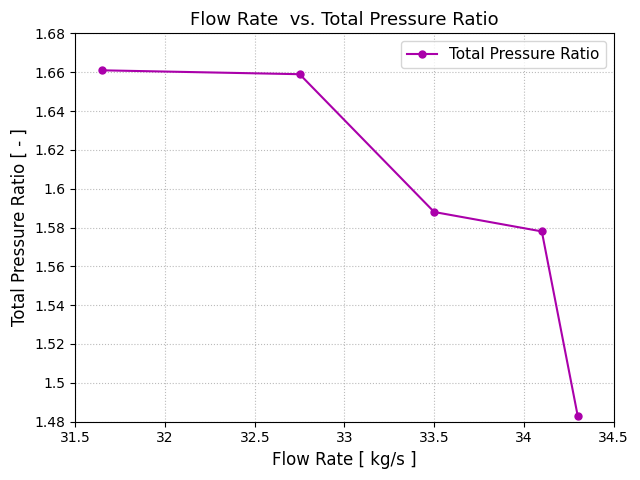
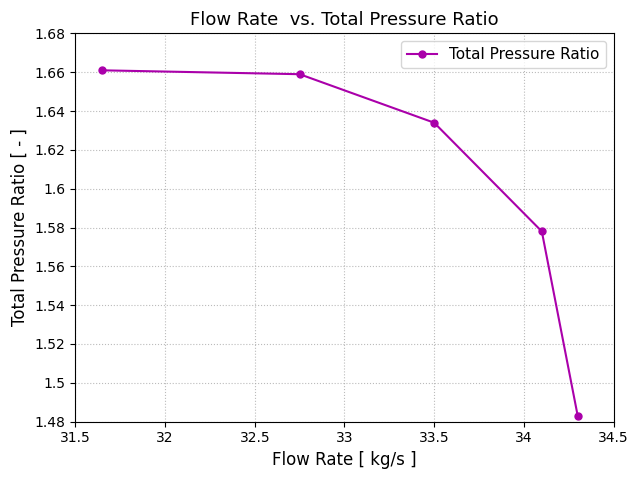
33.5: 1.588 -> 1.634
